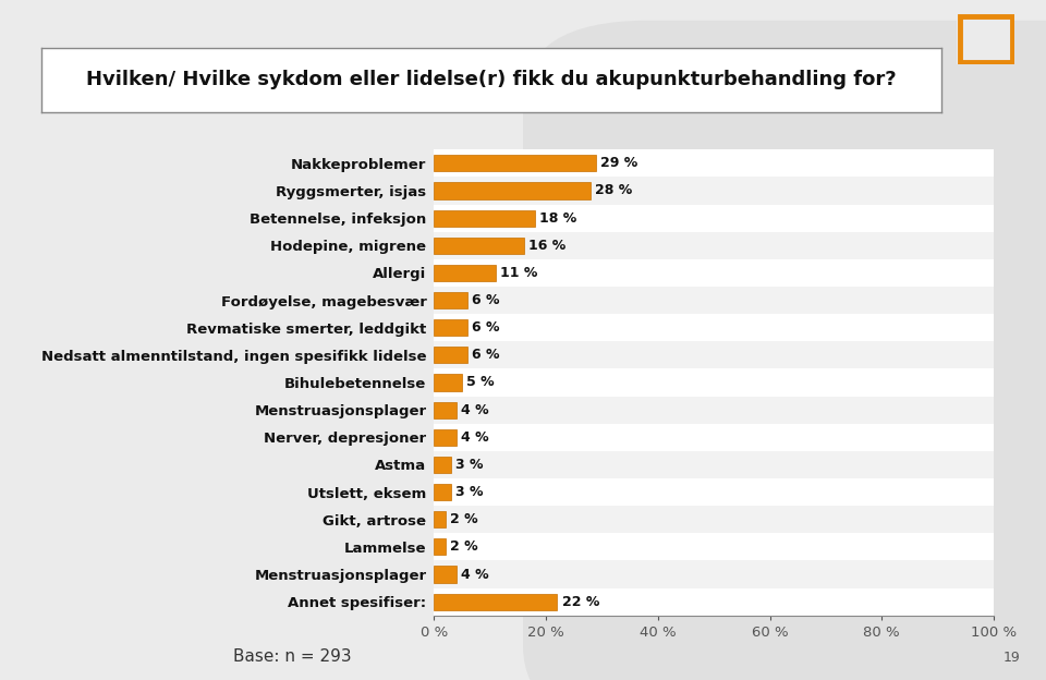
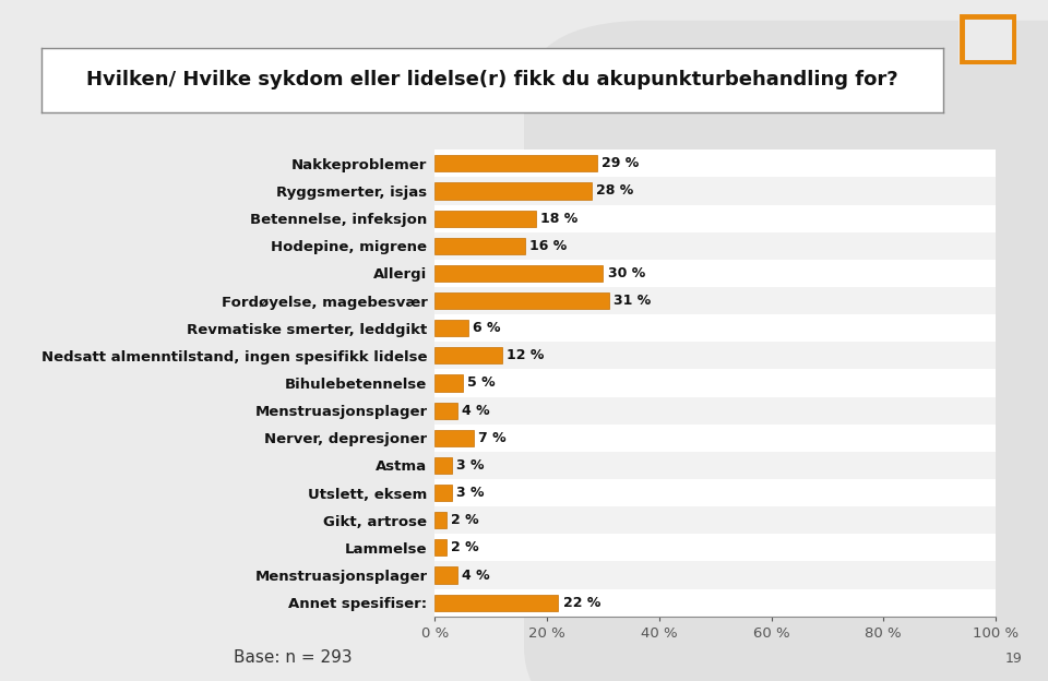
Allergi: 11 -> 30
Fordøyelse, magebesvær: 6 -> 31
Nedsatt almenntilstand, ingen spesifikk lidelse: 6 -> 12
Nerver, depresjoner: 4 -> 7
